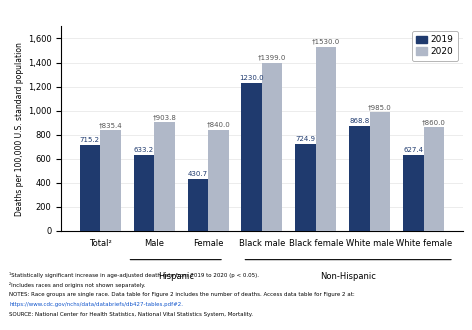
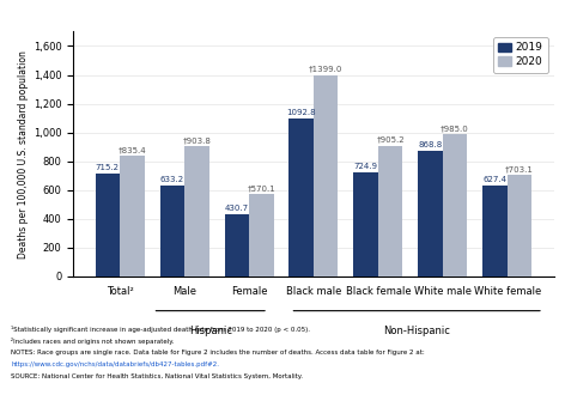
2020/Female: 840 -> 570
2019/Black male: 1,230 -> 1,090
2020/Black female: 1,530 -> 910
2020/White female: 860 -> 700
